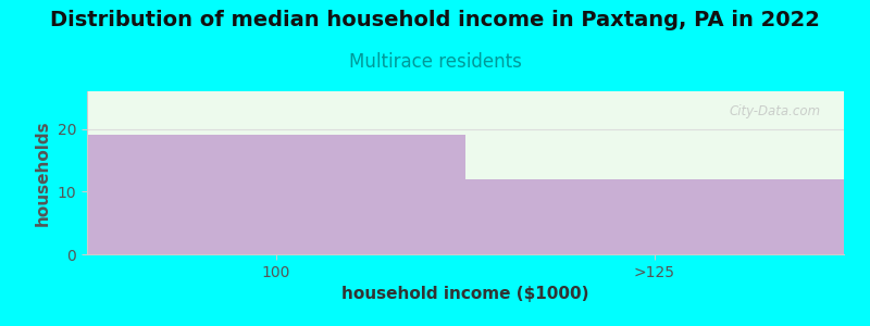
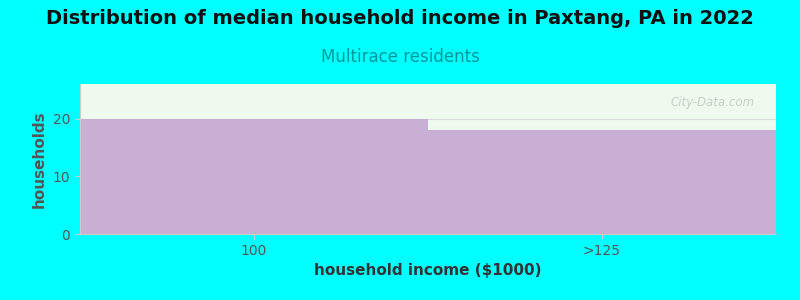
100: 19 -> 20
>125: 12 -> 18
